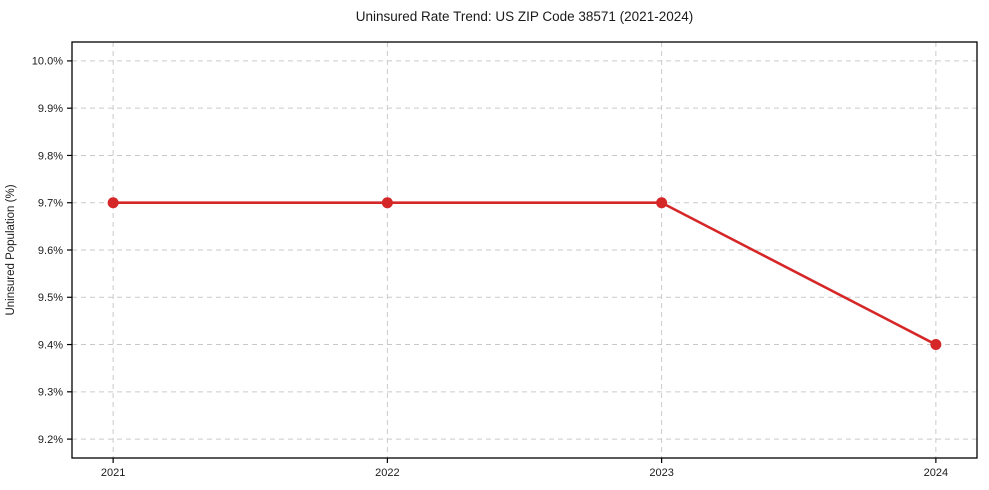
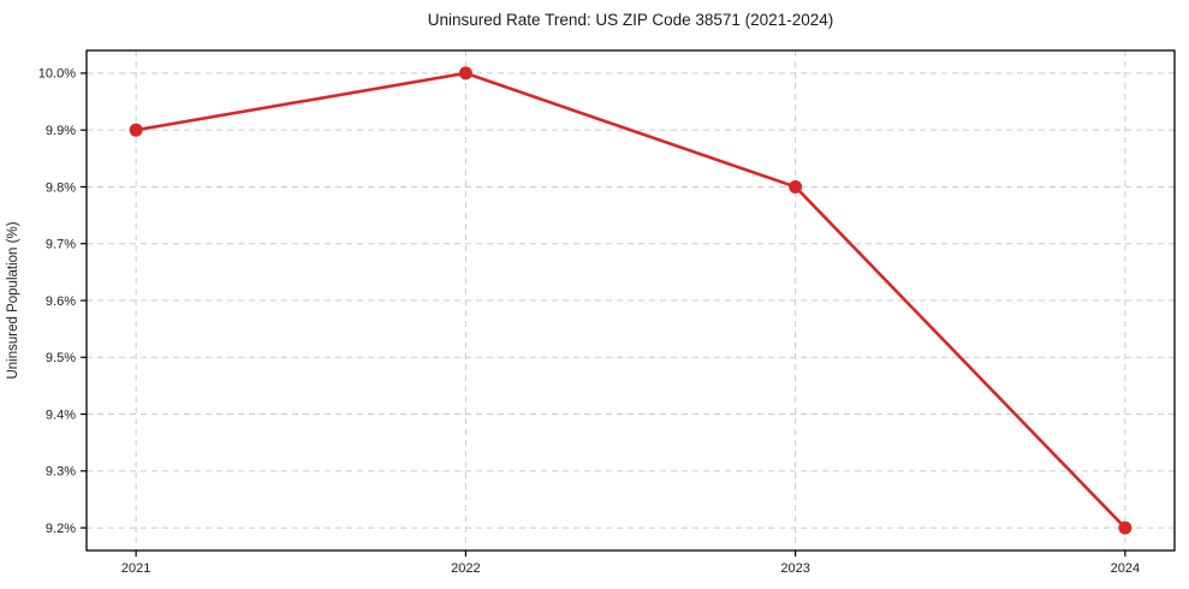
2021: 9.7% -> 9.9%
2022: 9.7% -> 10.0%
2023: 9.7% -> 9.8%
2024: 9.4% -> 9.2%
